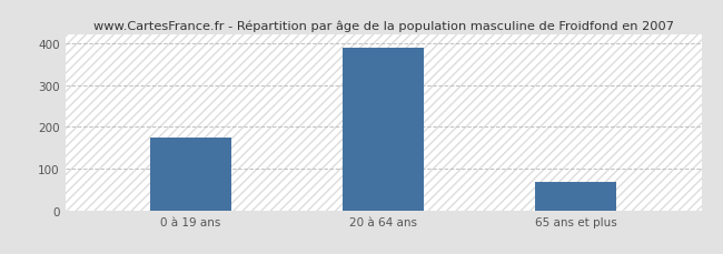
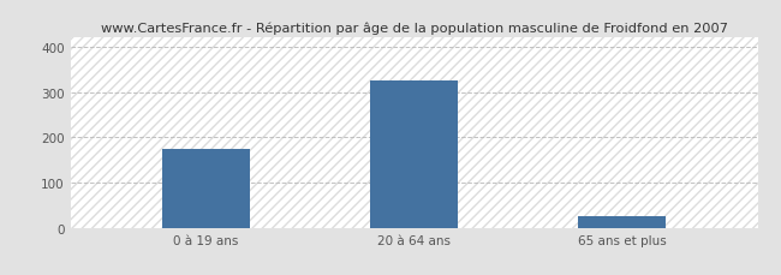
20 à 64 ans: 390 -> 325
65 ans et plus: 68 -> 25
